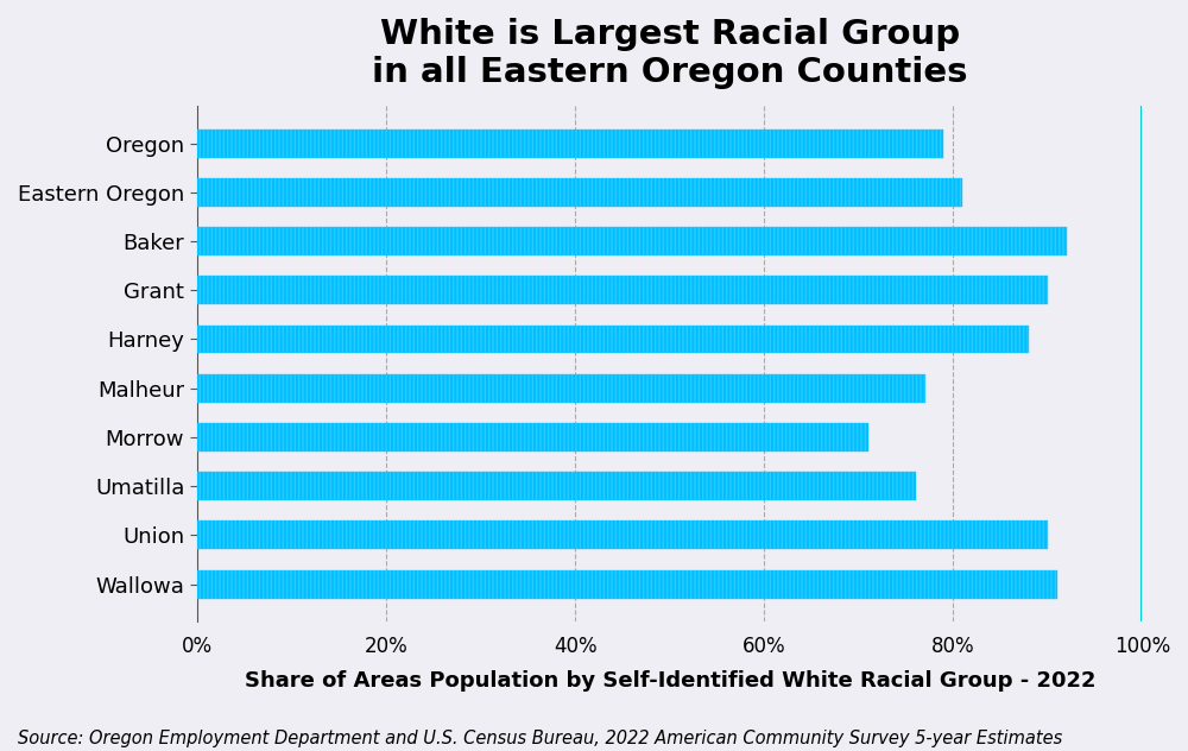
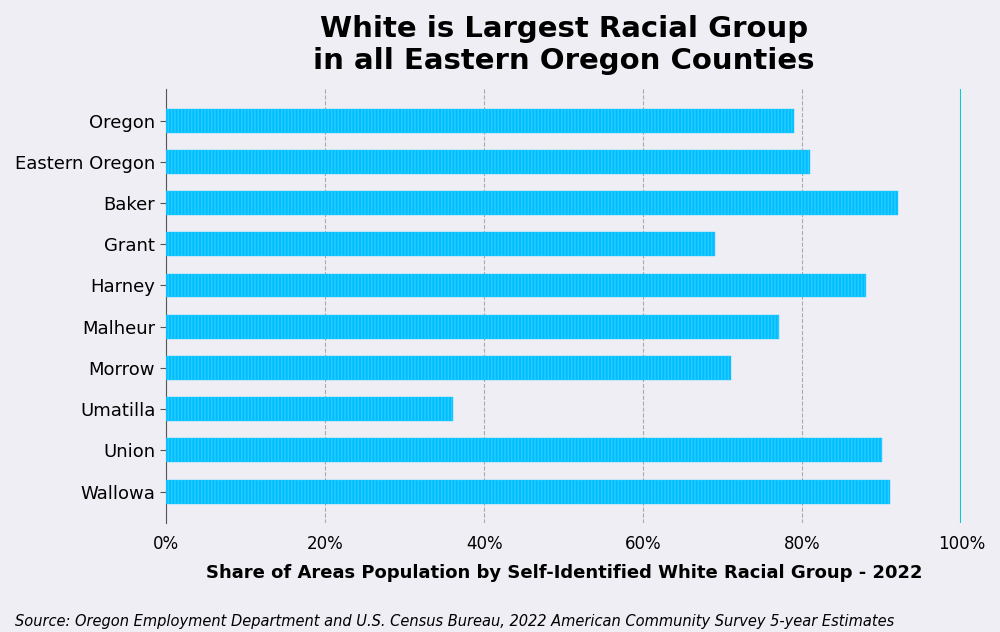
Grant: 90% -> 69%
Umatilla: 76% -> 36%
